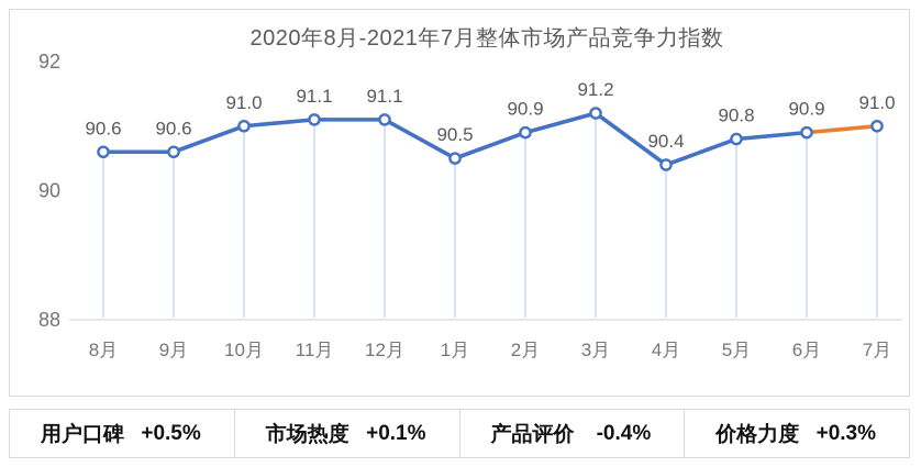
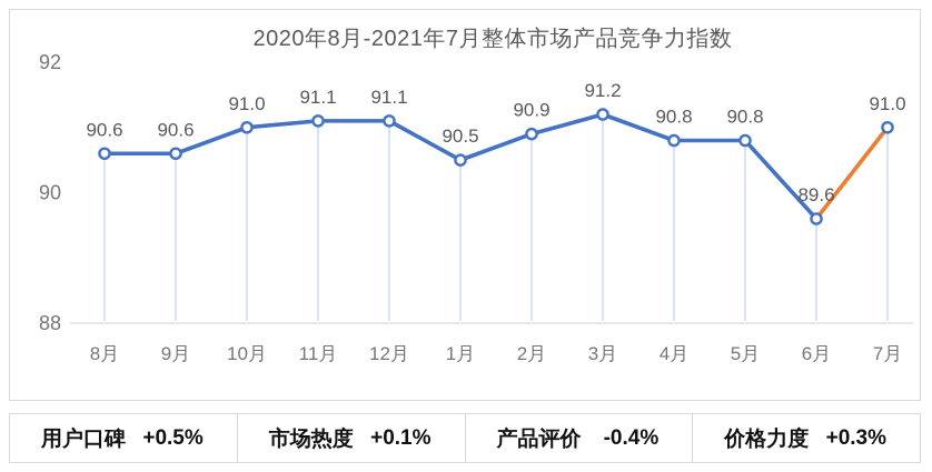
4月: 90.4 -> 90.8
6月: 90.9 -> 89.6
